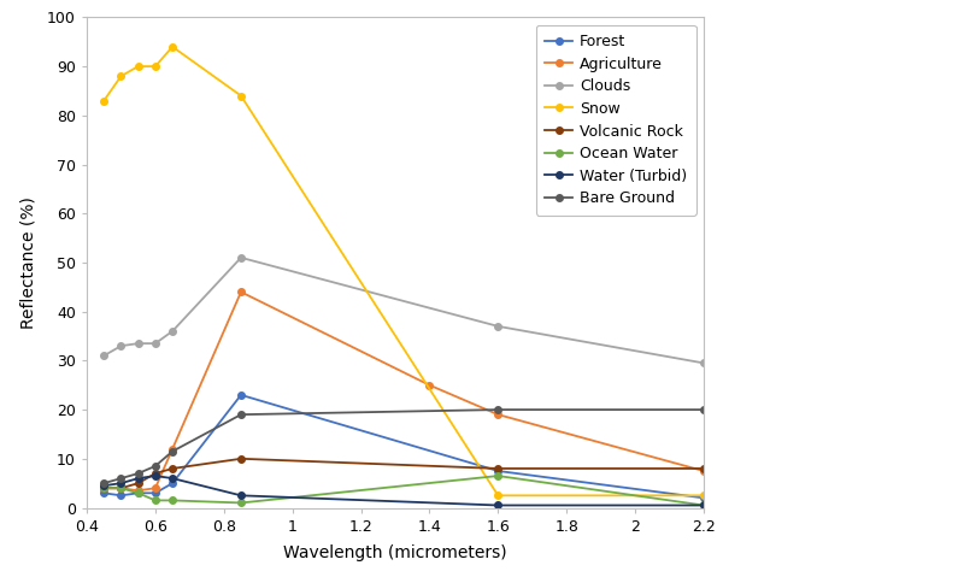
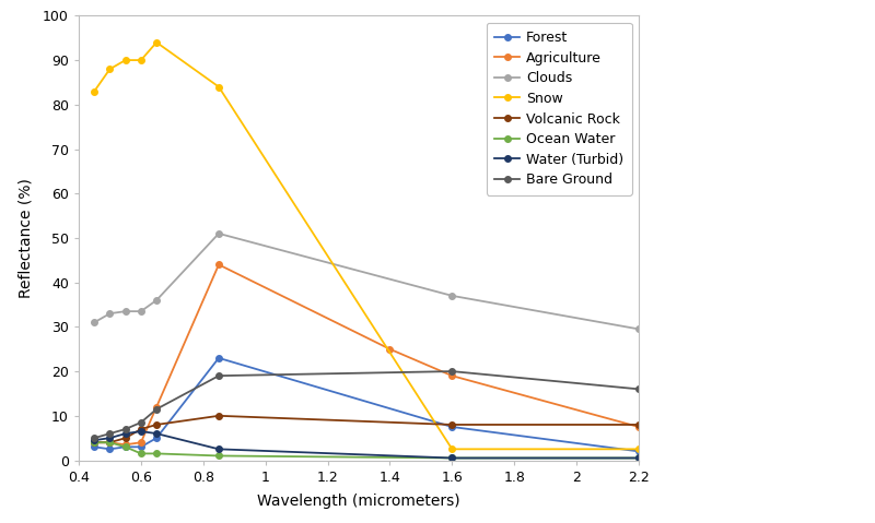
Ocean Water/1.6: 6.5 -> 0.5
Bare Ground/2.2: 20.0 -> 16.0
